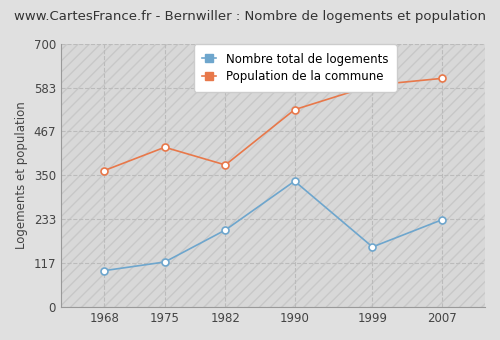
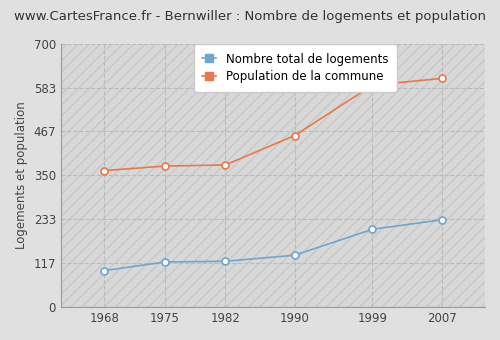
Population de la commune/1975: 425 -> 375
Nombre total de logements/1982: 205 -> 122
Nombre total de logements/1990: 335 -> 138
Population de la commune/1990: 525 -> 456
Nombre total de logements/1999: 160 -> 207
